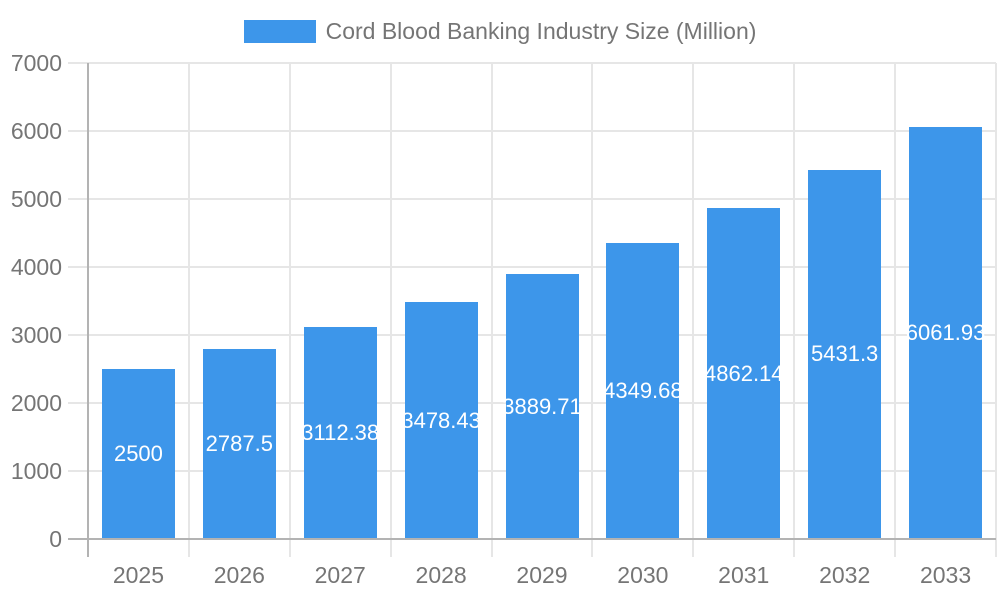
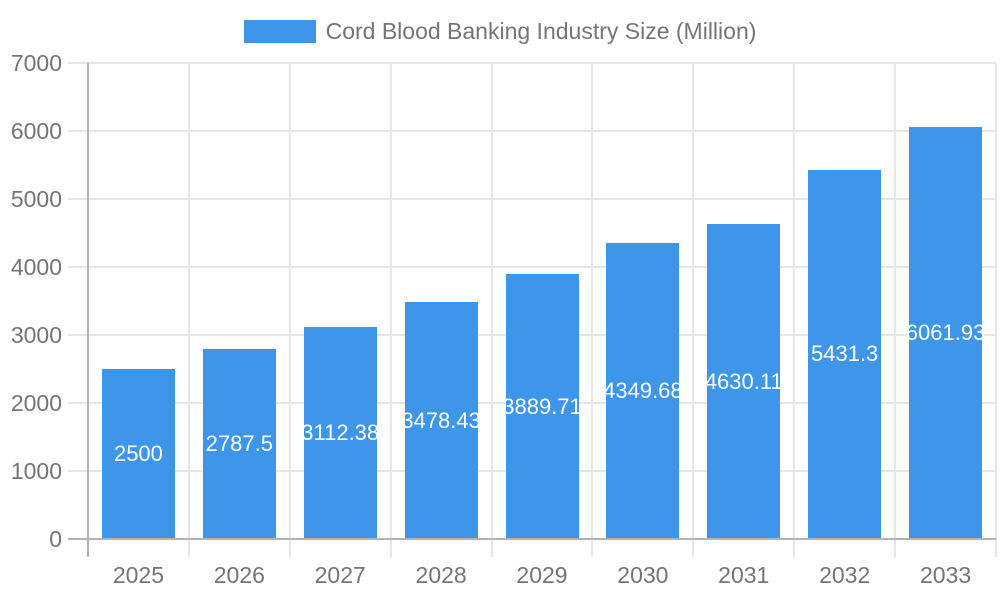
2031: 4862.14 -> 4630.11
